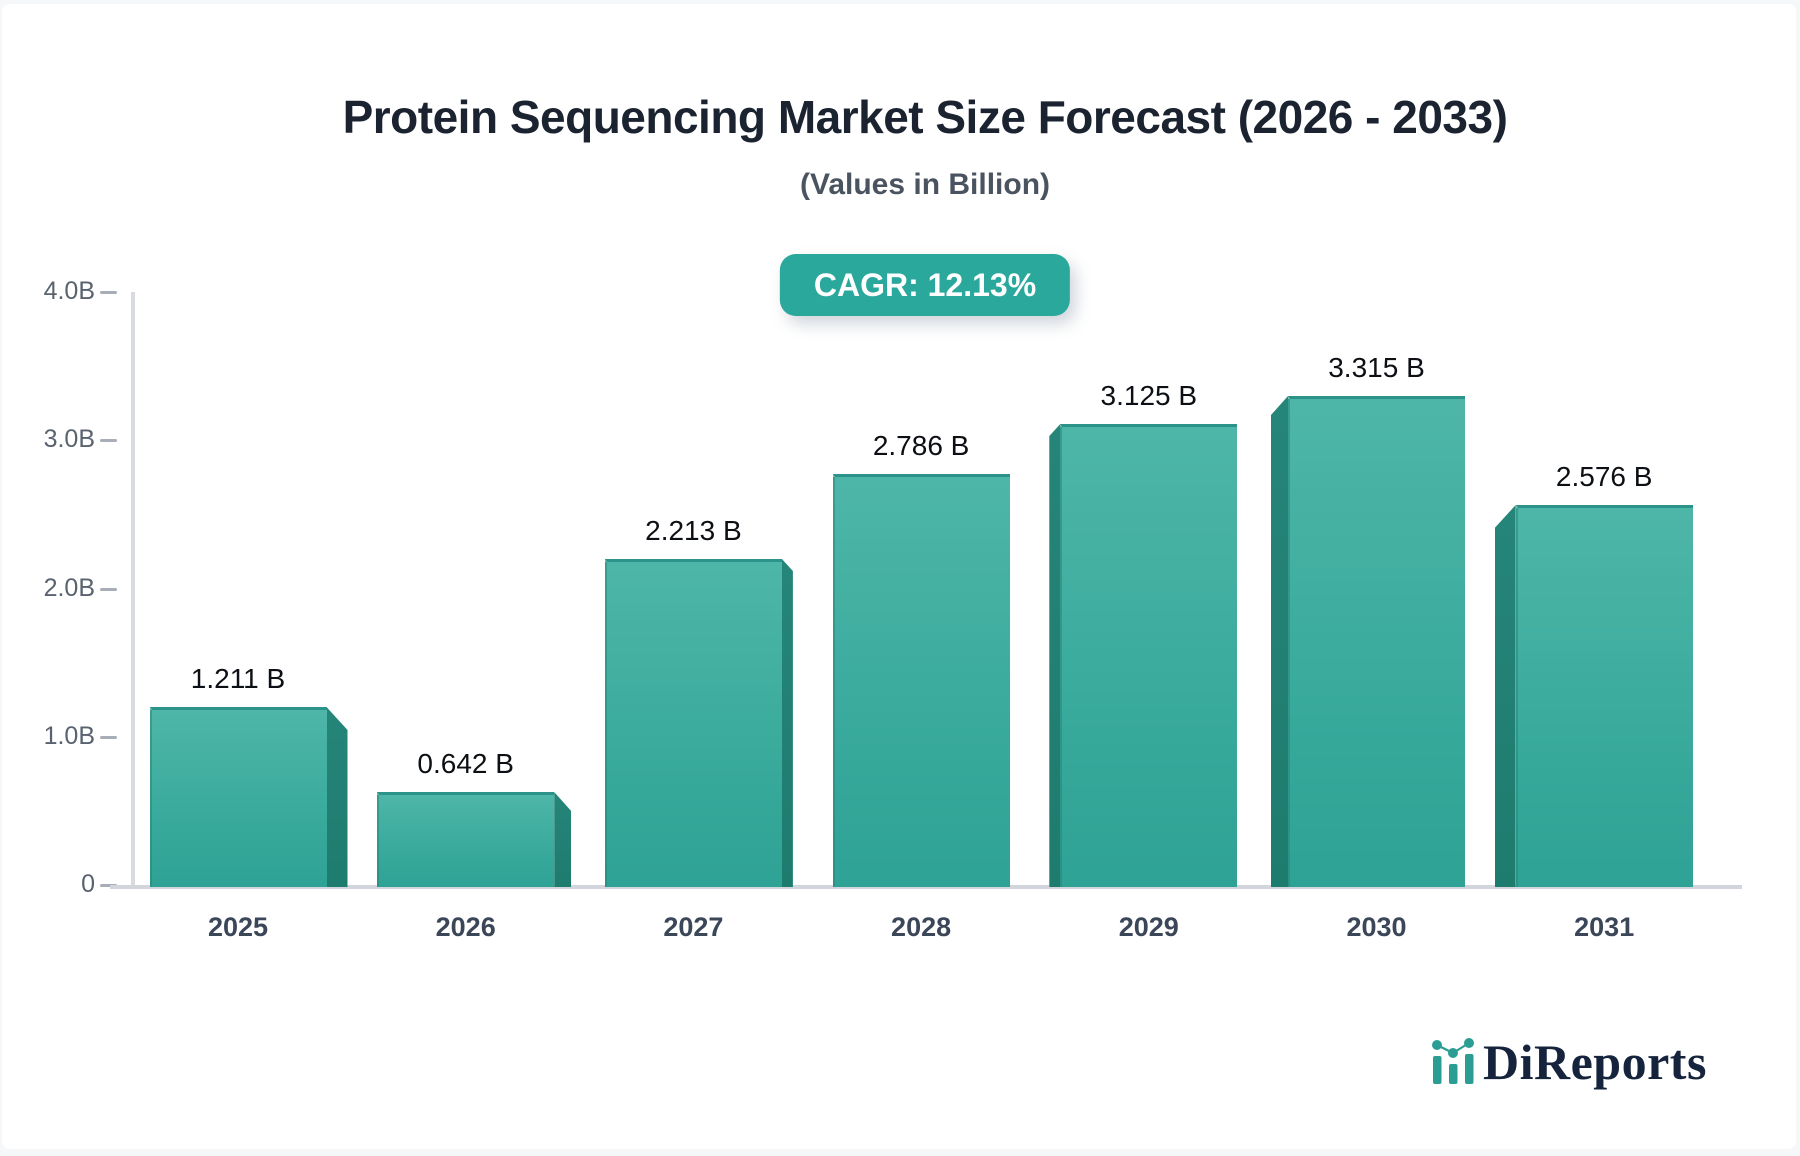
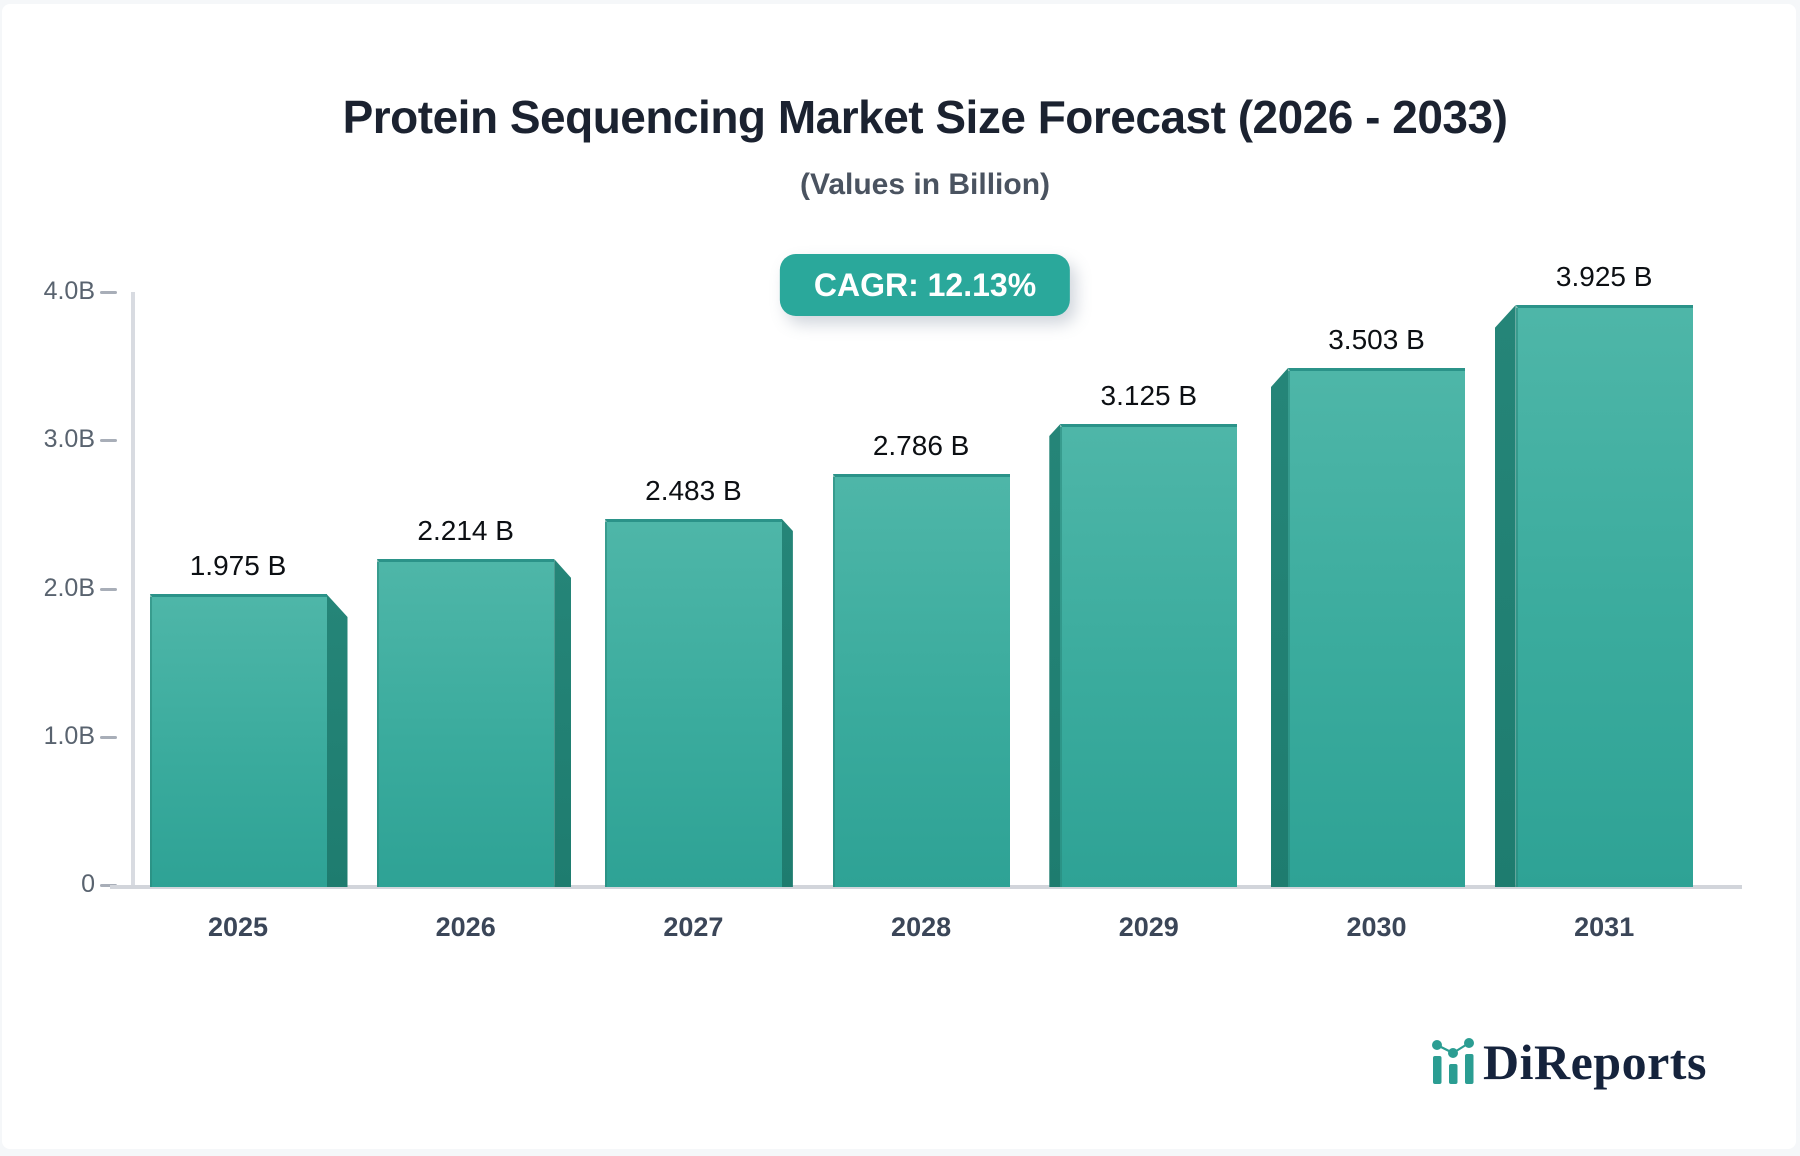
2025: 1.211 -> 1.975
2026: 0.642 -> 2.214
2027: 2.213 -> 2.483
2030: 3.315 -> 3.503
2031: 2.576 -> 3.925
